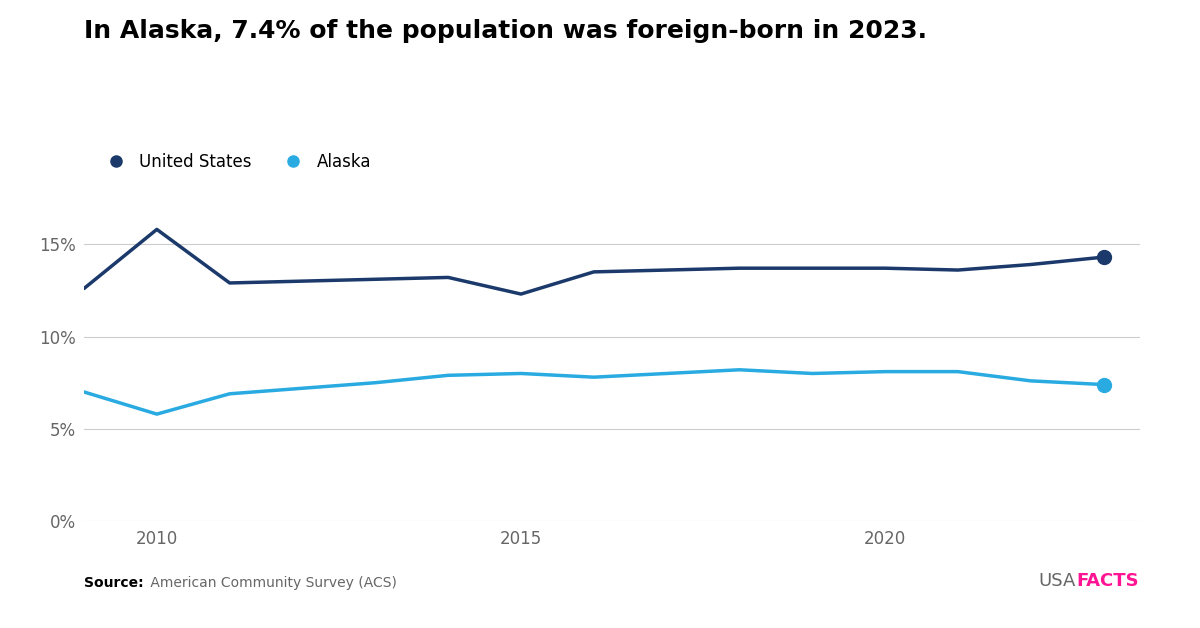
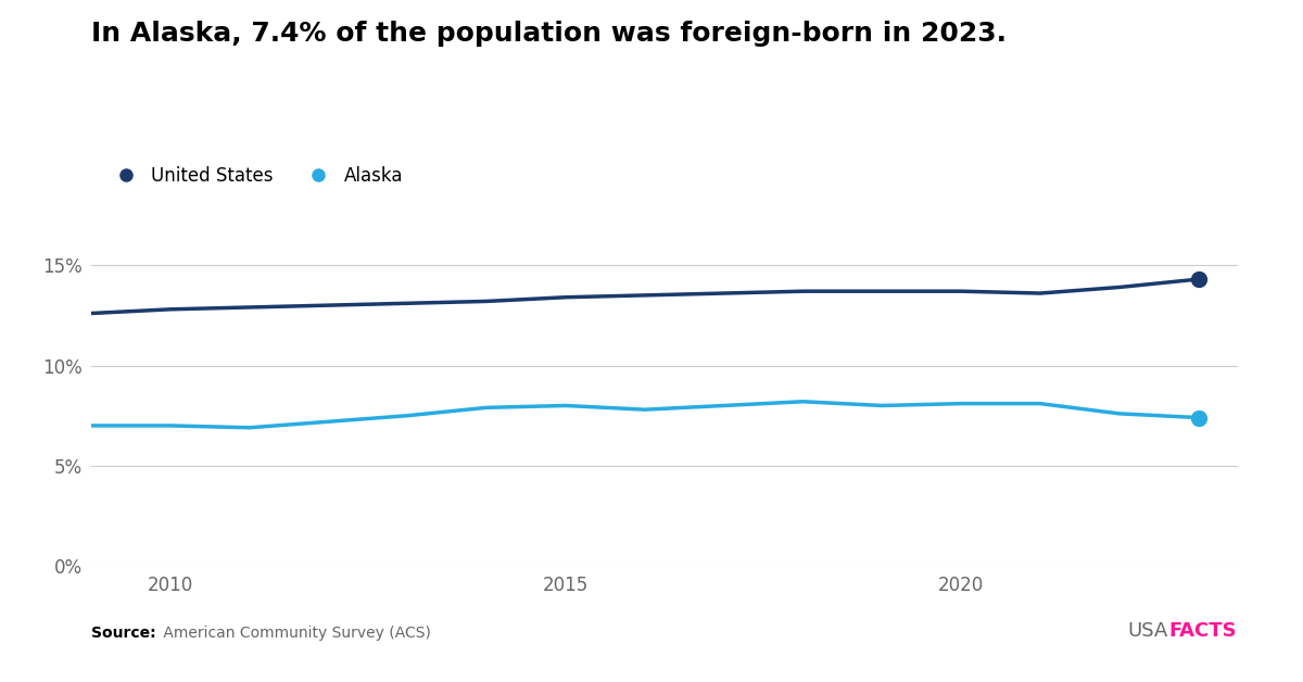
Alaska/2010: 5.8% -> 7.0%
United States/2010: 15.8% -> 12.8%
United States/2015: 12.3% -> 13.4%
